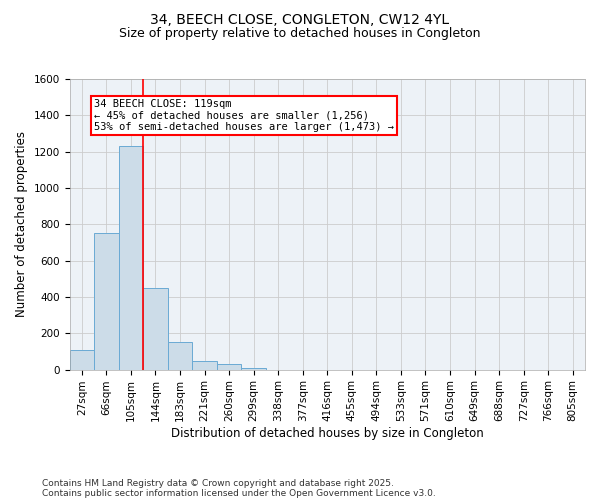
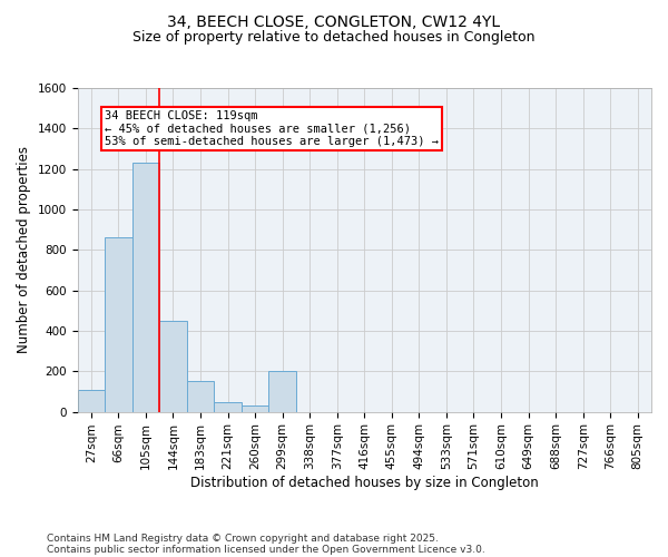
66sqm: 750 -> 860
299sqm: 10 -> 200
